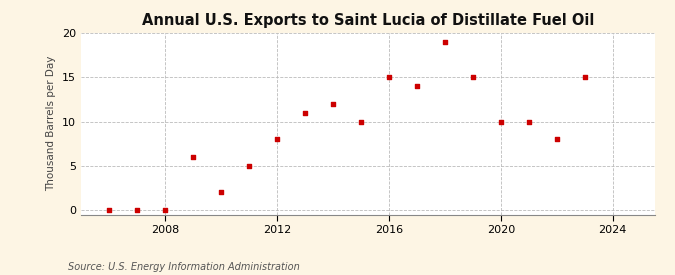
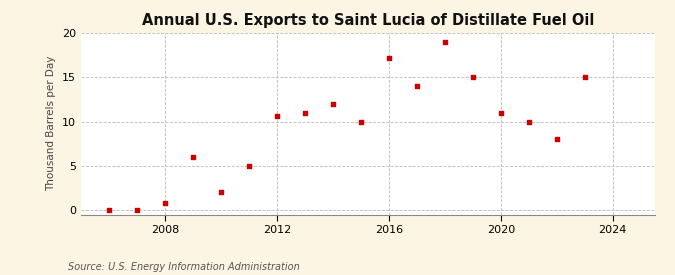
2008: 0.0 -> 0.8
2012: 8.0 -> 10.6
2016: 15.0 -> 17.2
2020: 10.0 -> 11.0
